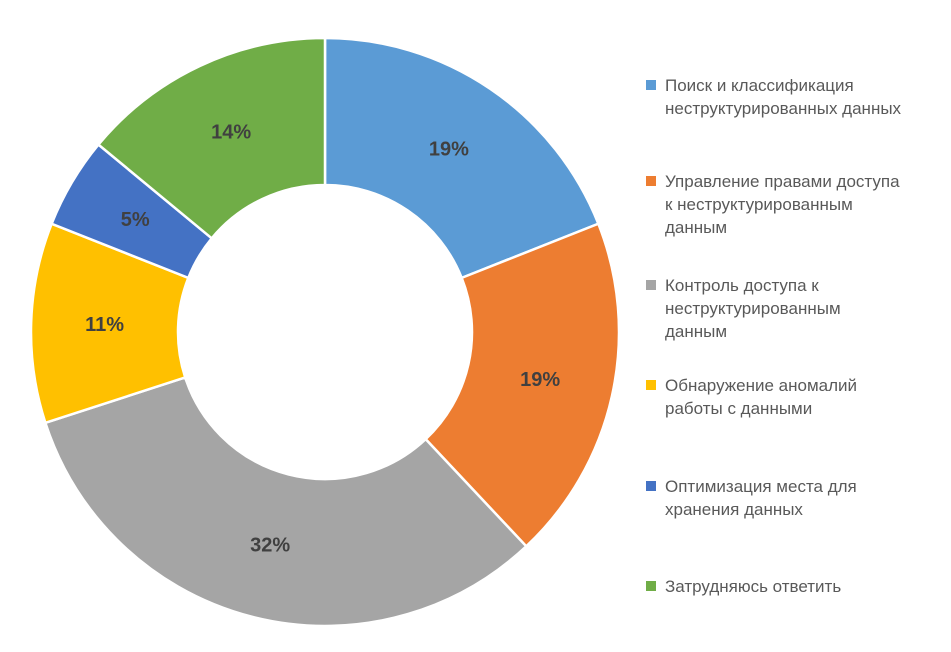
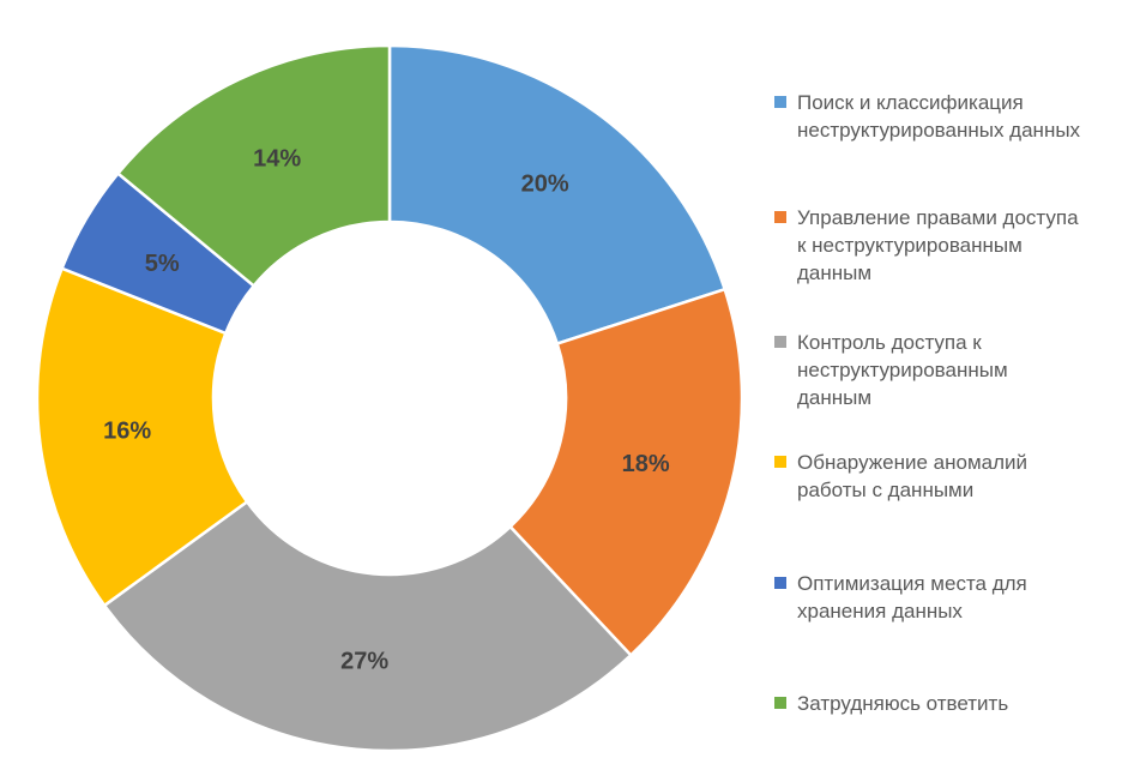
Поиск и классификация неструктурированных данных: 19% -> 20%
Управление правами доступа к неструктурированным данным: 19% -> 18%
Контроль доступа к неструктурированным данным: 32% -> 27%
Обнаружение аномалий работы с данными: 11% -> 16%
